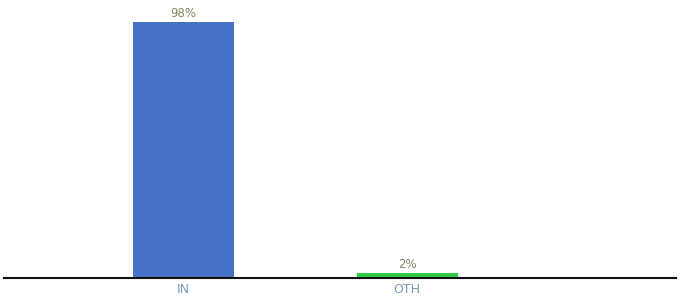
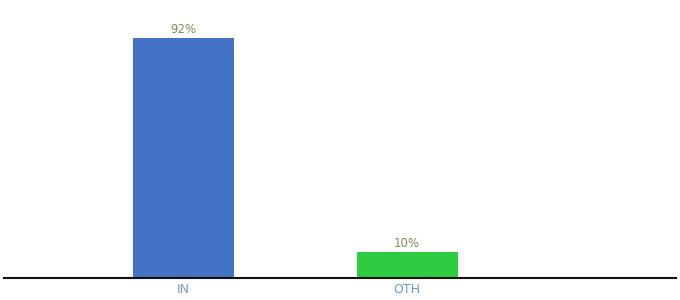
IN: 98% -> 92%
OTH: 2% -> 10%
